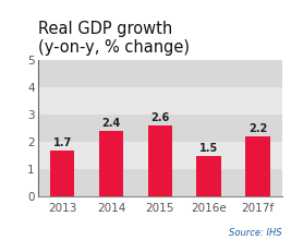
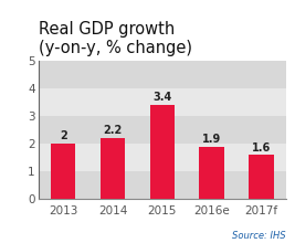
2013: 1.7 -> 2
2014: 2.4 -> 2.2
2015: 2.6 -> 3.4
2016e: 1.5 -> 1.9
2017f: 2.2 -> 1.6
